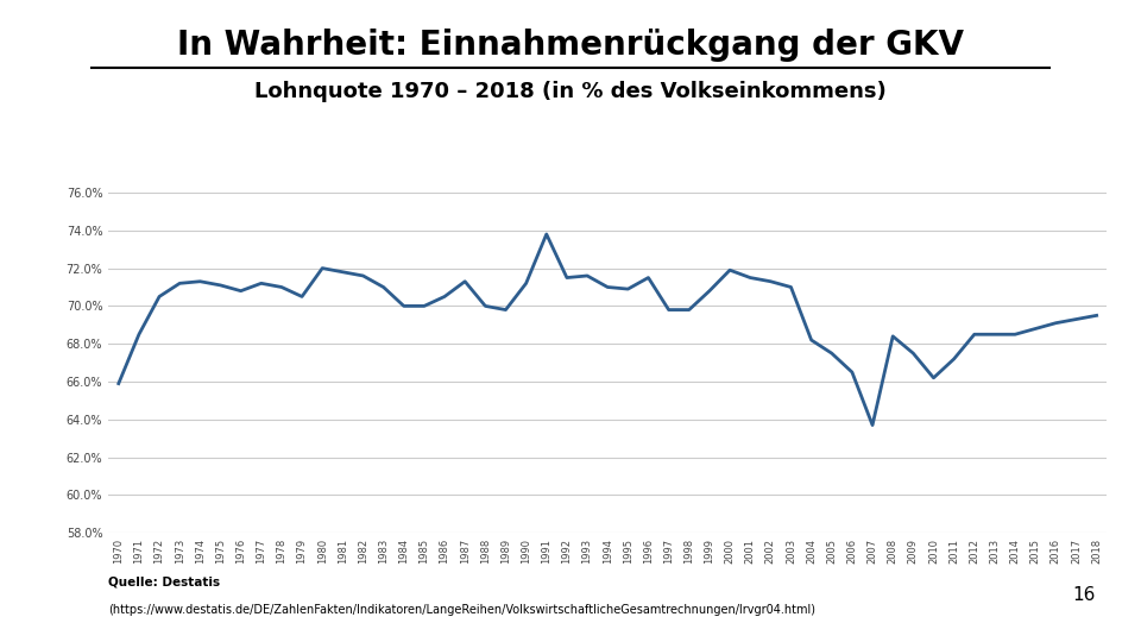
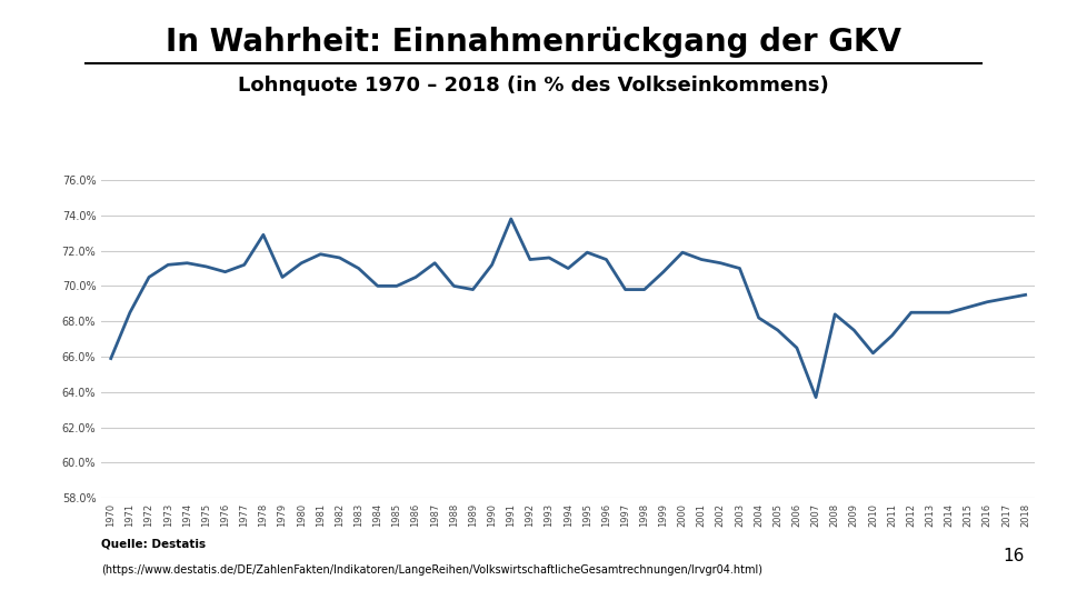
1978: 71.0% -> 72.9%
1980: 72.0% -> 71.3%
1995: 70.9% -> 71.9%
